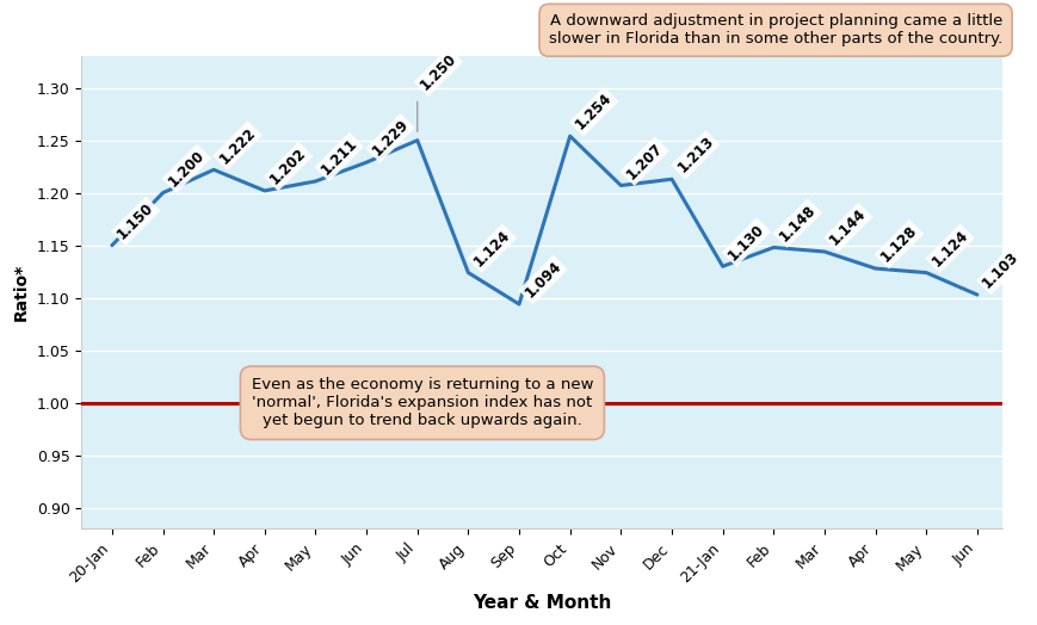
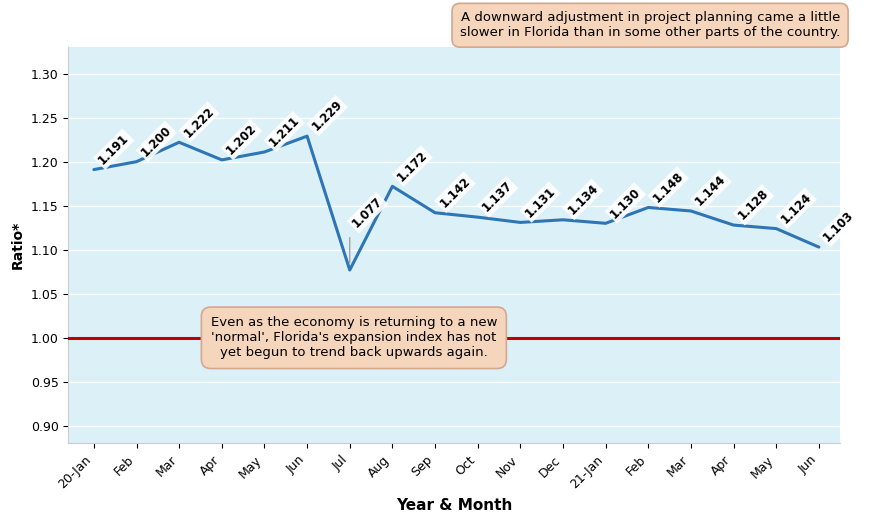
20-Jan: 1.150 -> 1.191
Jul: 1.250 -> 1.077
Aug: 1.124 -> 1.172
Sep: 1.094 -> 1.142
Oct: 1.254 -> 1.137
Nov: 1.207 -> 1.131
Dec: 1.213 -> 1.134
